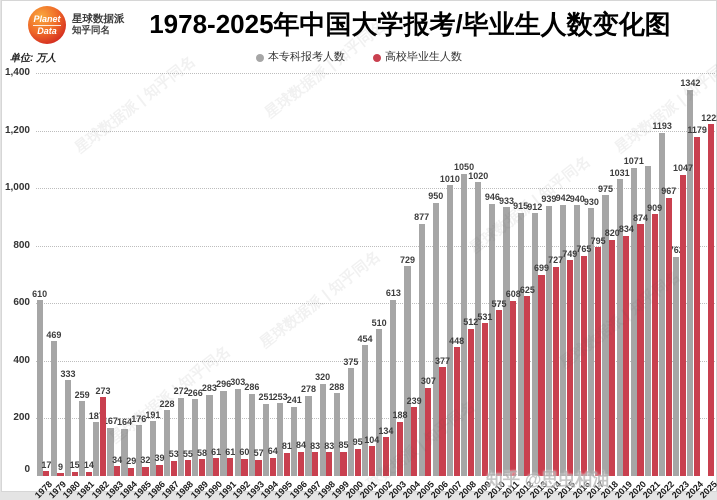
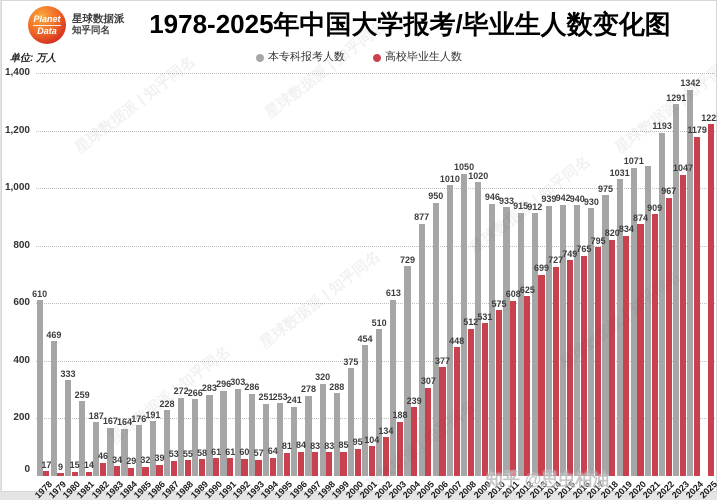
高校毕业生人数/1982: 273 -> 46
本专科报考人数/2023: 762 -> 1291
